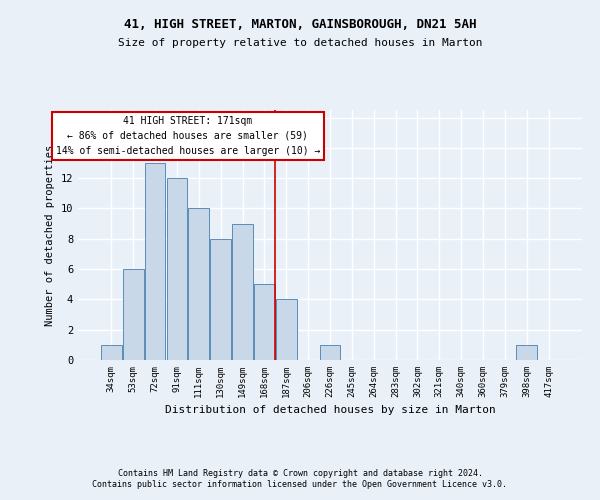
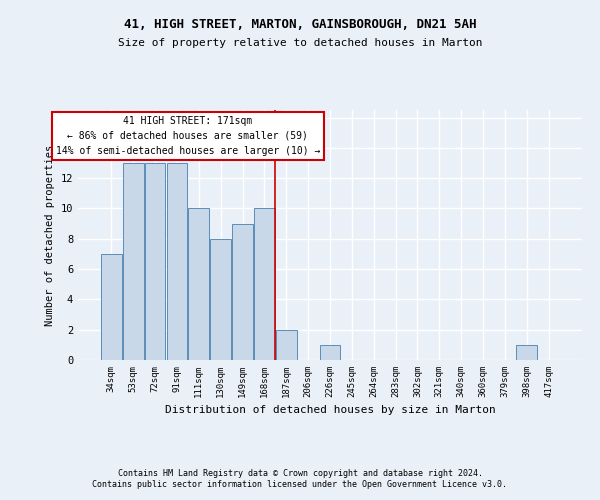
34sqm: 1 -> 7
53sqm: 6 -> 13
91sqm: 12 -> 13
168sqm: 5 -> 10
187sqm: 4 -> 2
